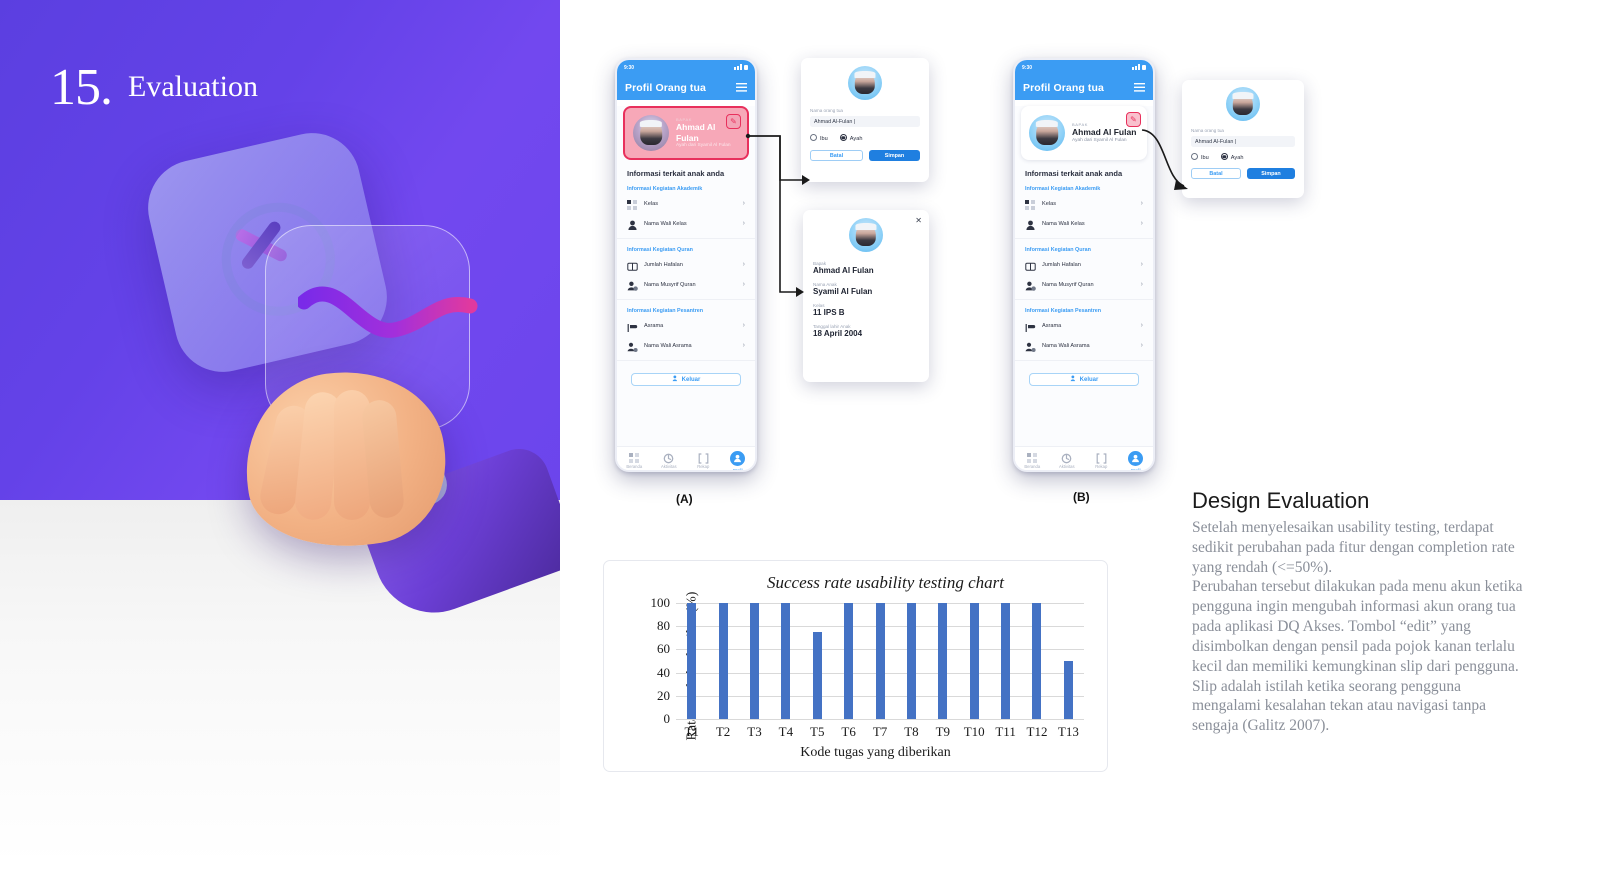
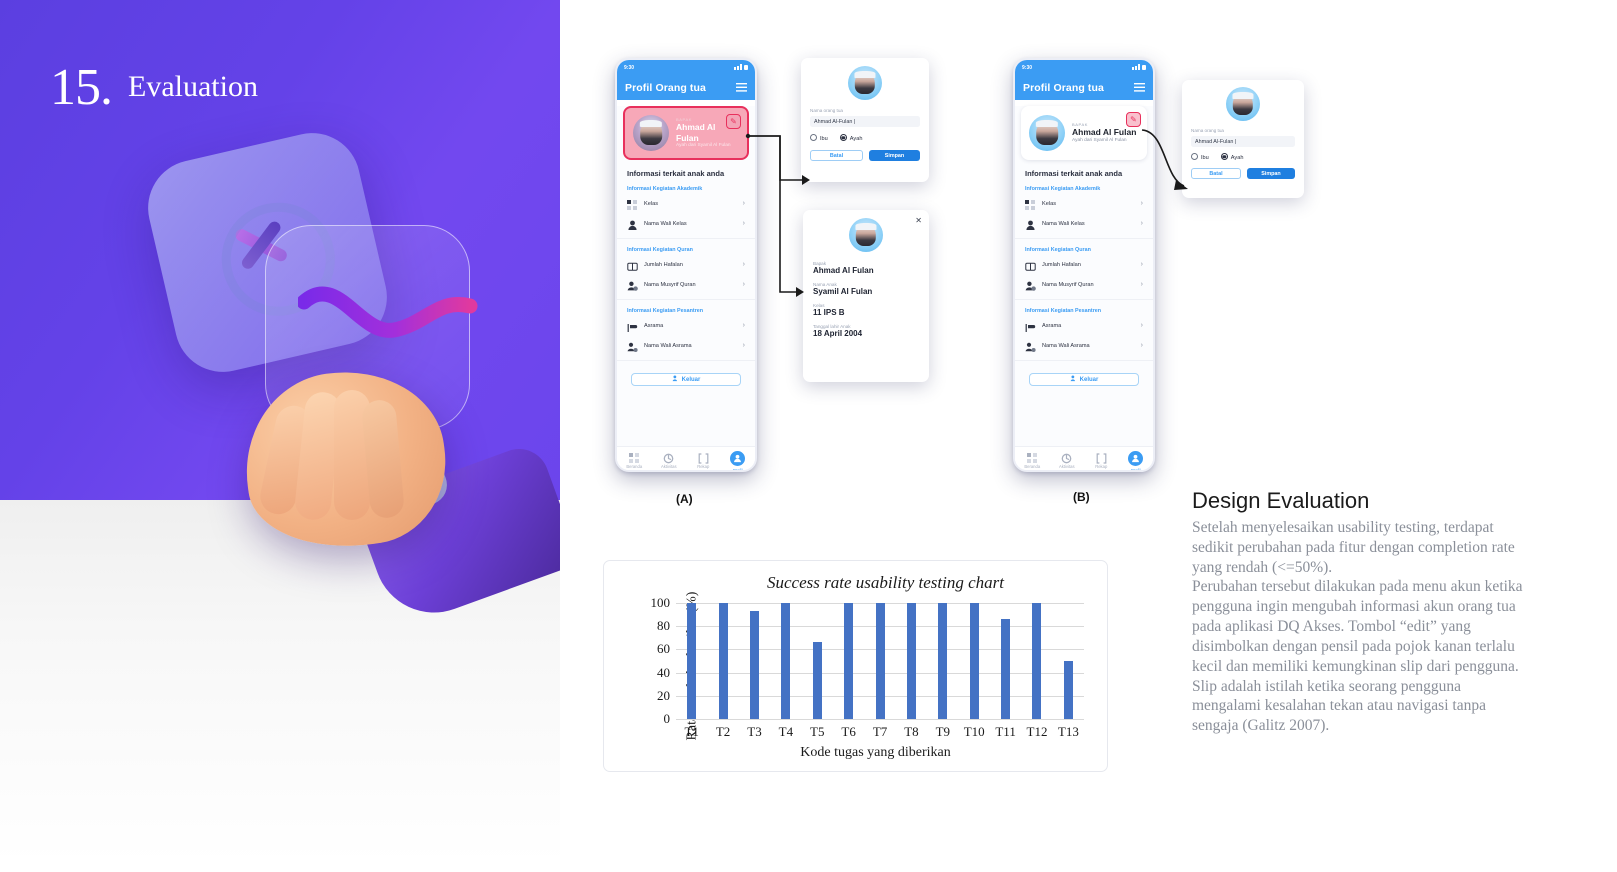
T3: 100 -> 93
T5: 75 -> 66
T11: 100 -> 86
